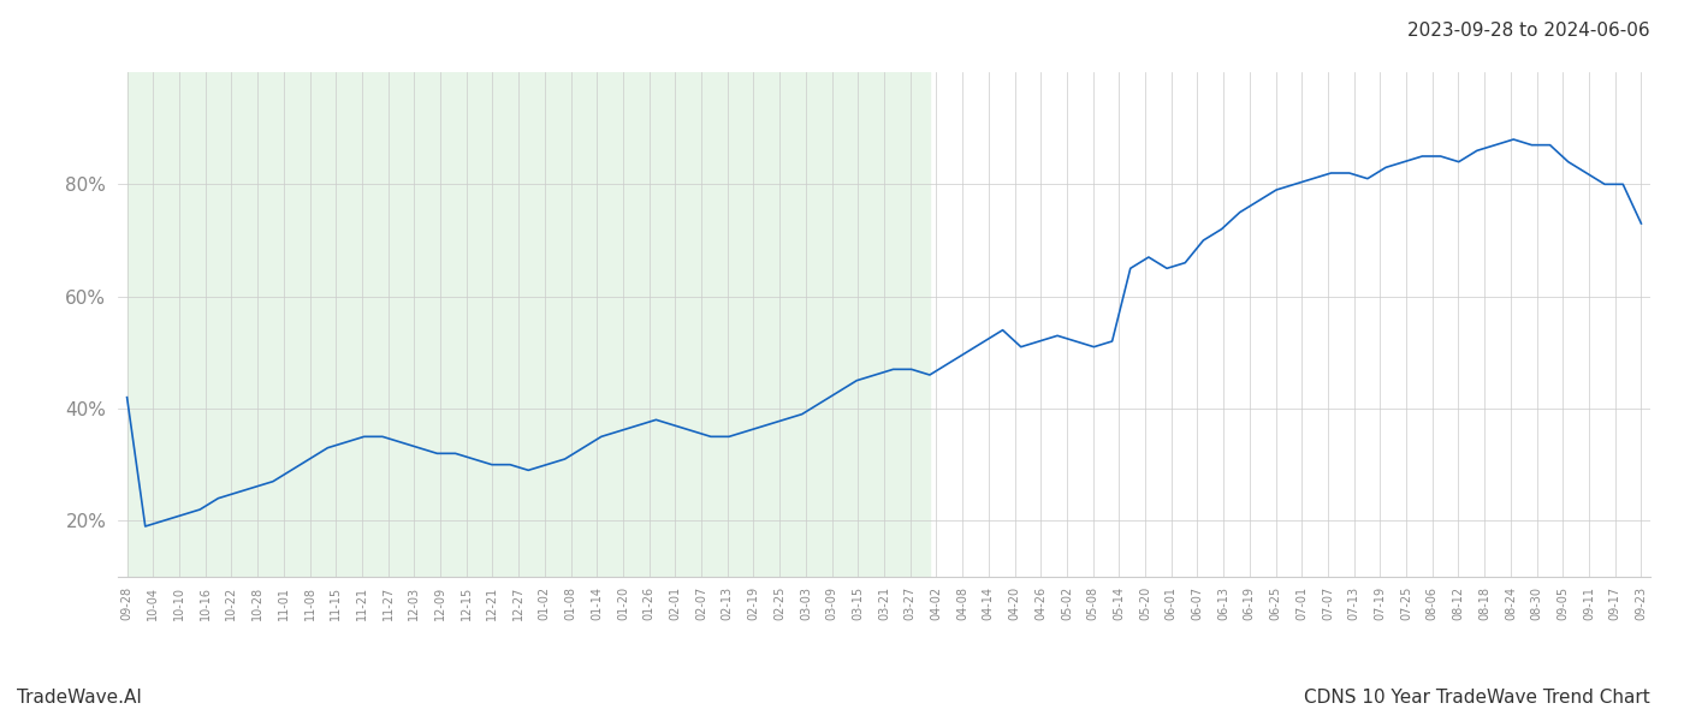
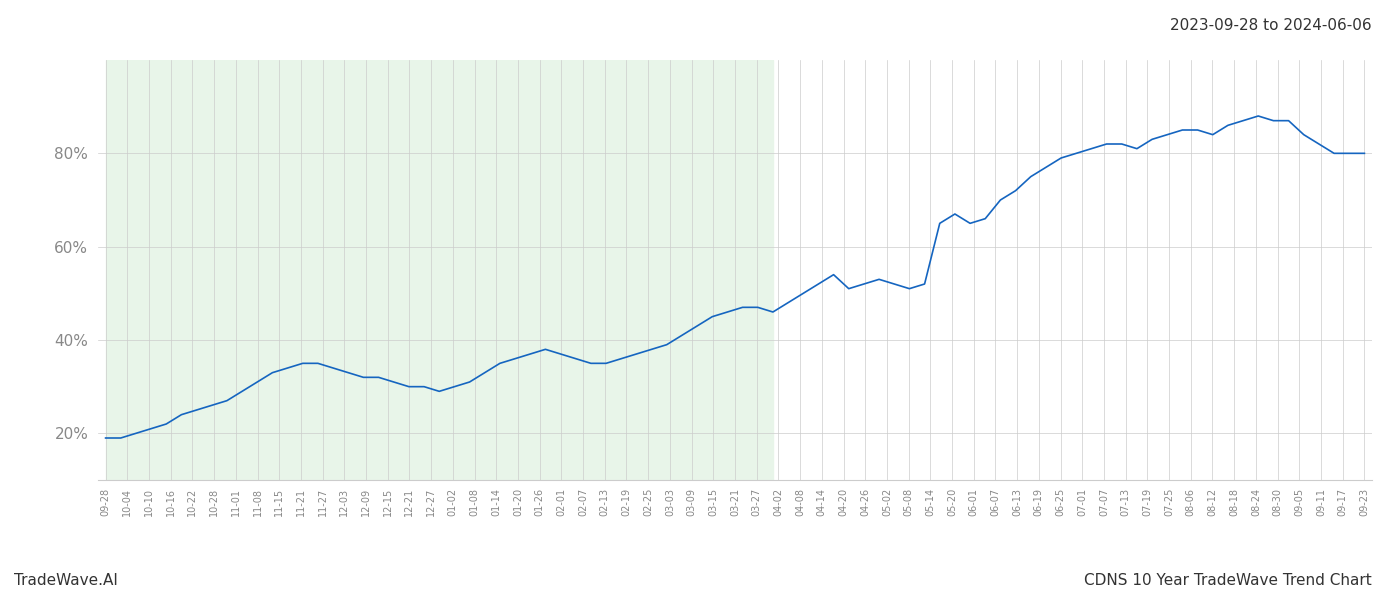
09-28: 42% -> 19%
09-23: 73% -> 80%
